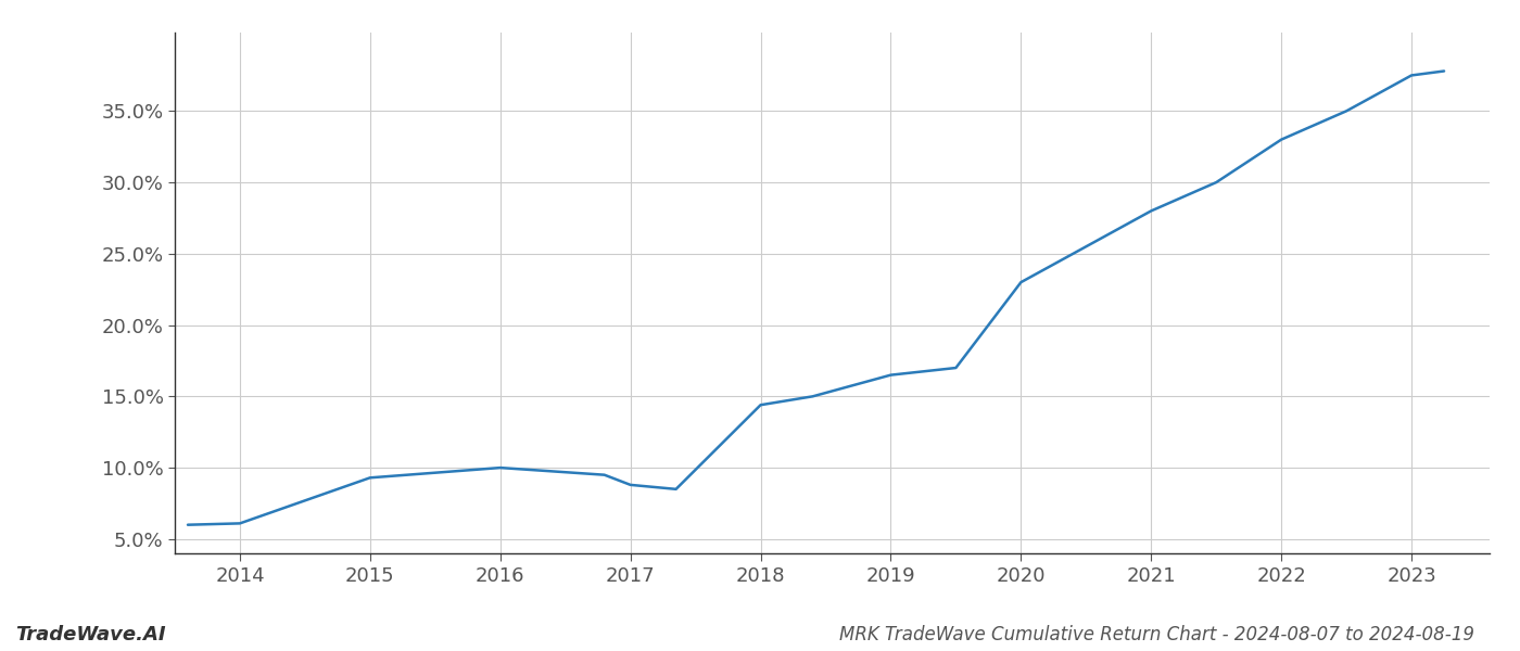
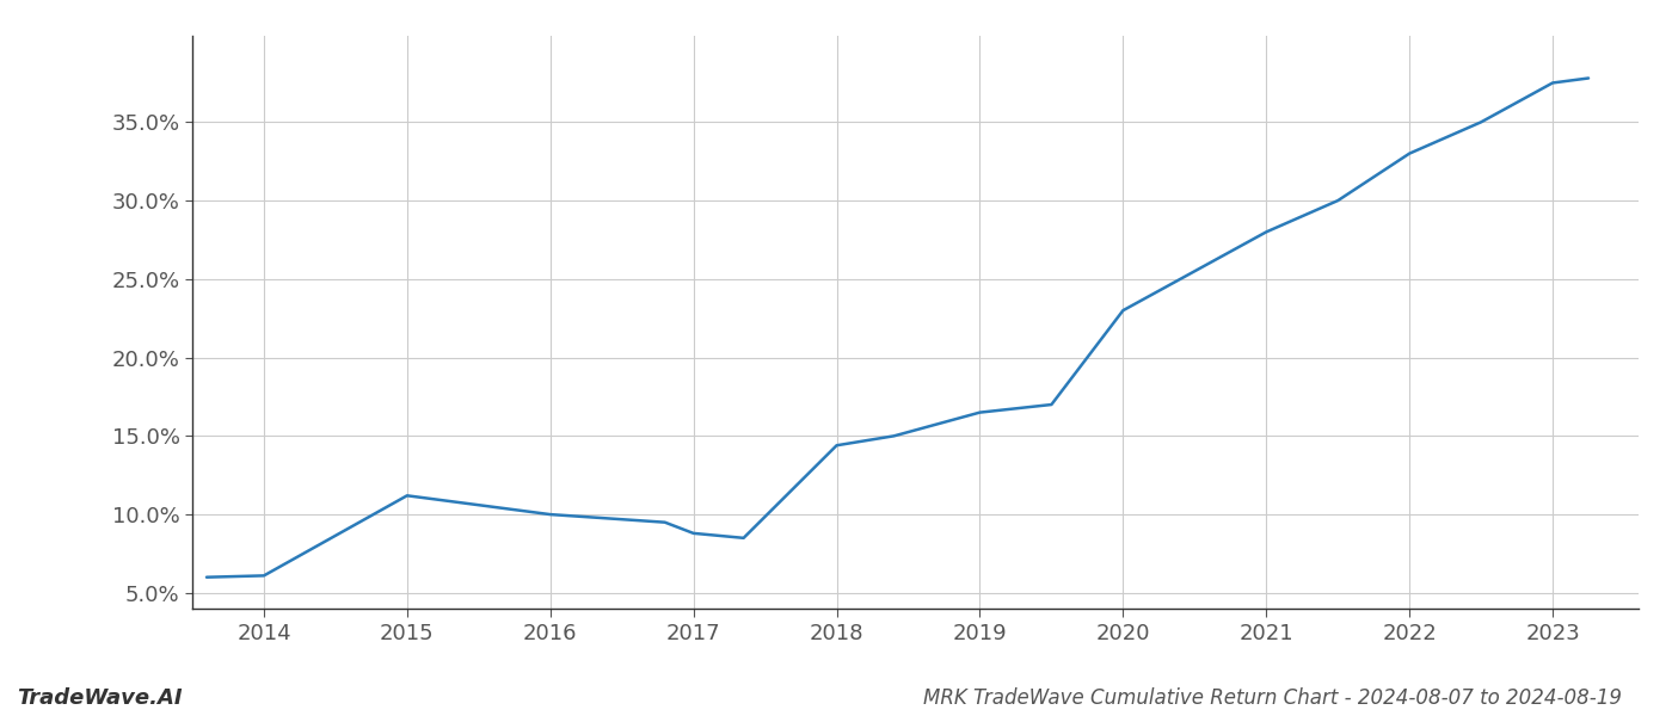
2015: 9.3% -> 11.2%
